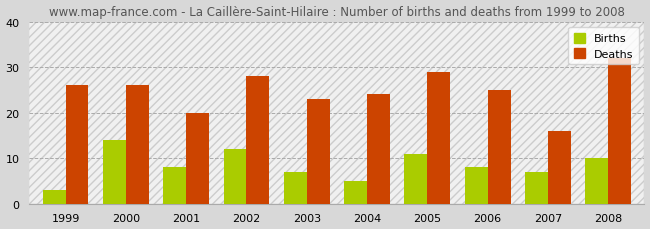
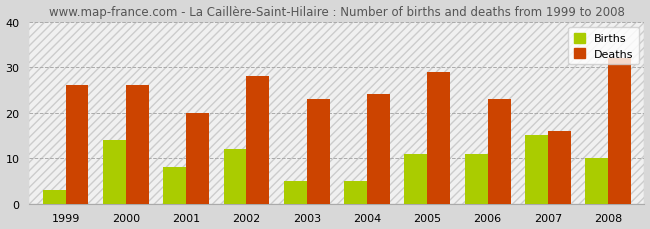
Births/2003: 7 -> 5
Births/2006: 8 -> 11
Deaths/2006: 25 -> 23
Births/2007: 7 -> 15
